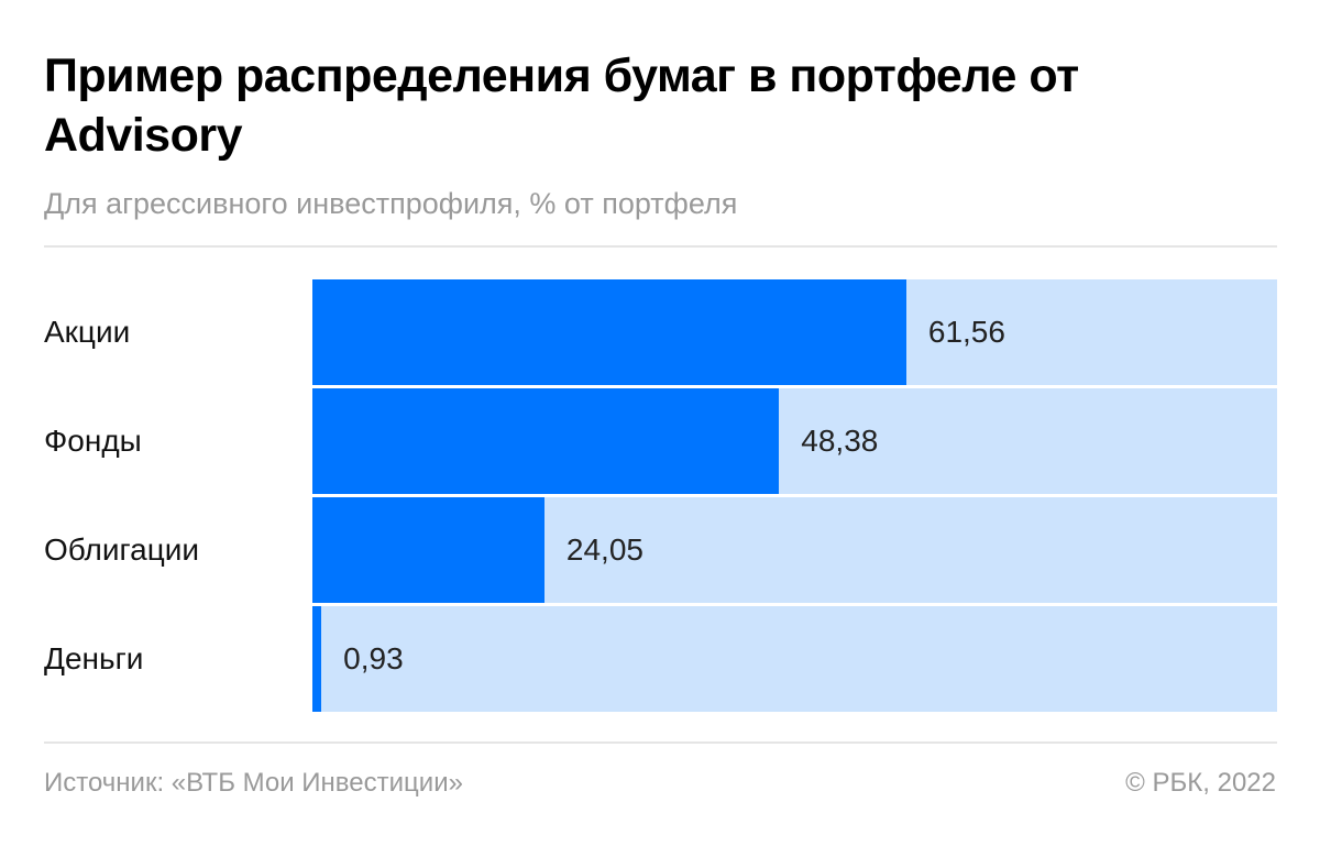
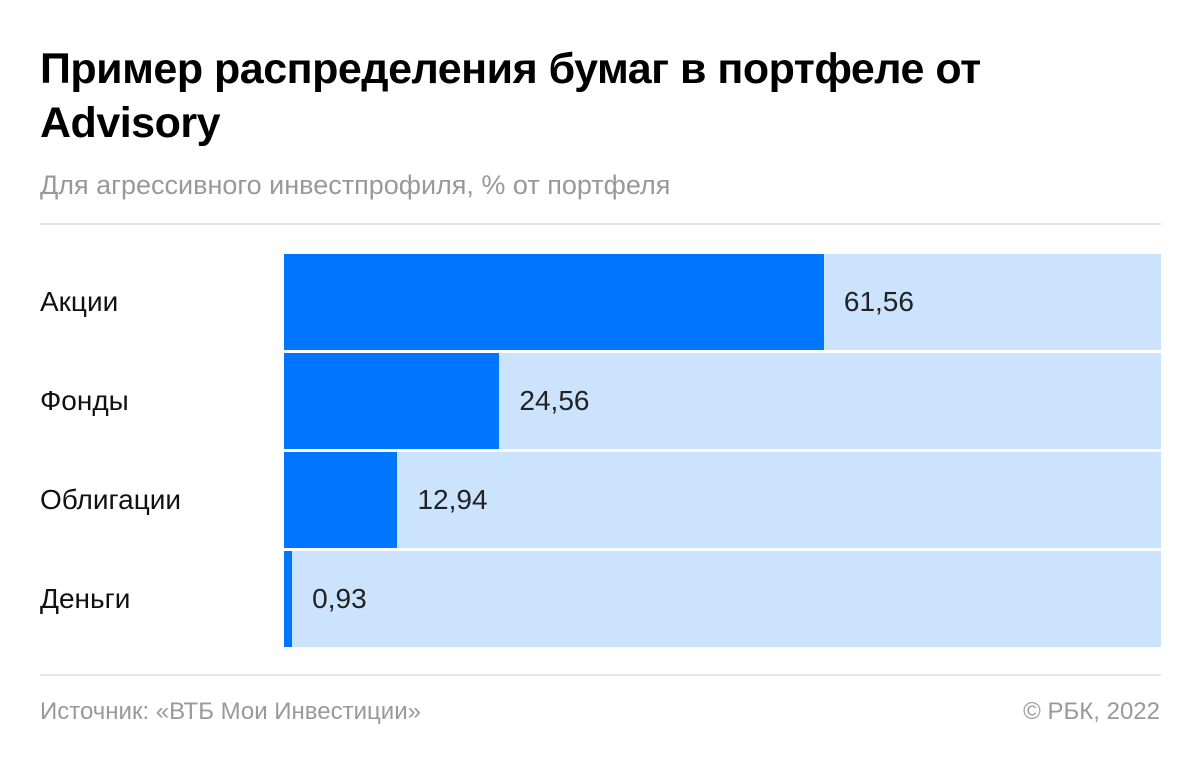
Фонды: 48,38 -> 24,56
Облигации: 24,05 -> 12,94
